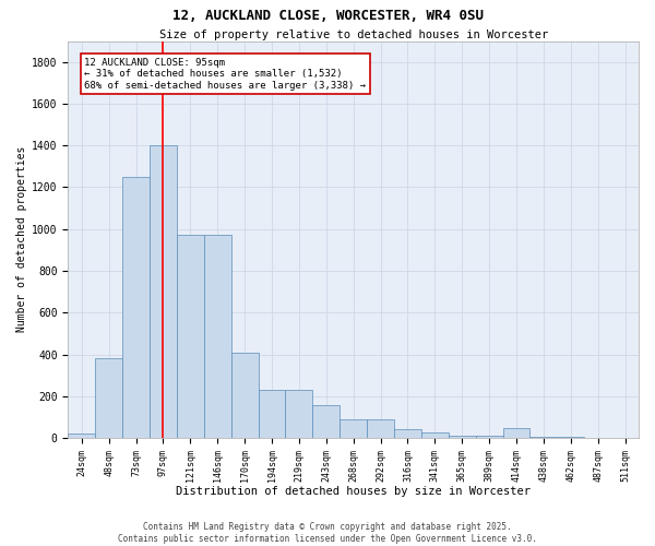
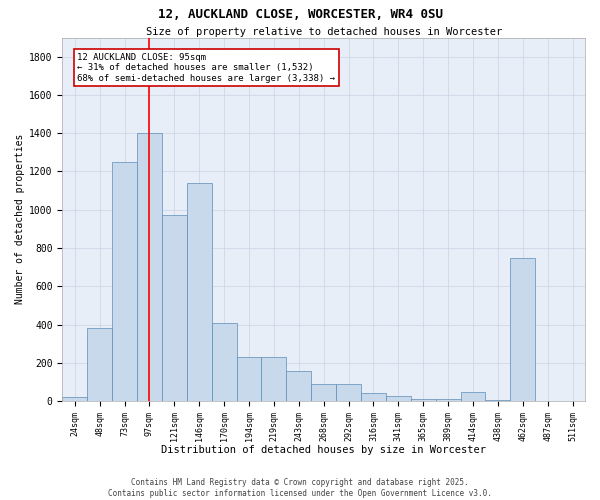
146sqm: 970 -> 1140
462sqm: 0 -> 750
